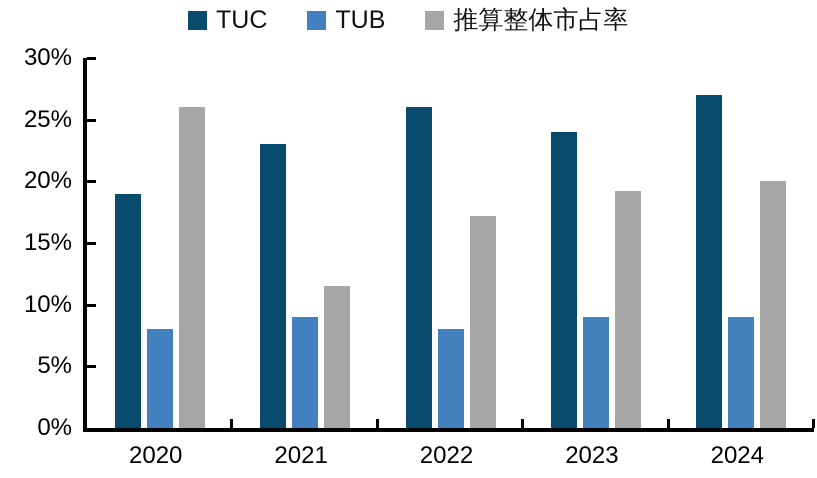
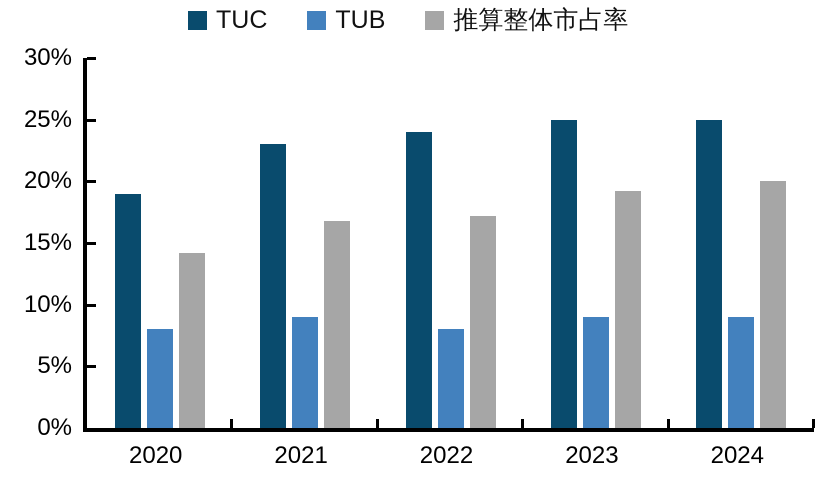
推算整体市占率/2020: 26.0% -> 14.2%
推算整体市占率/2021: 11.5% -> 16.8%
TUC/2022: 26% -> 24%
TUC/2023: 24% -> 25%
TUC/2024: 27% -> 25%
